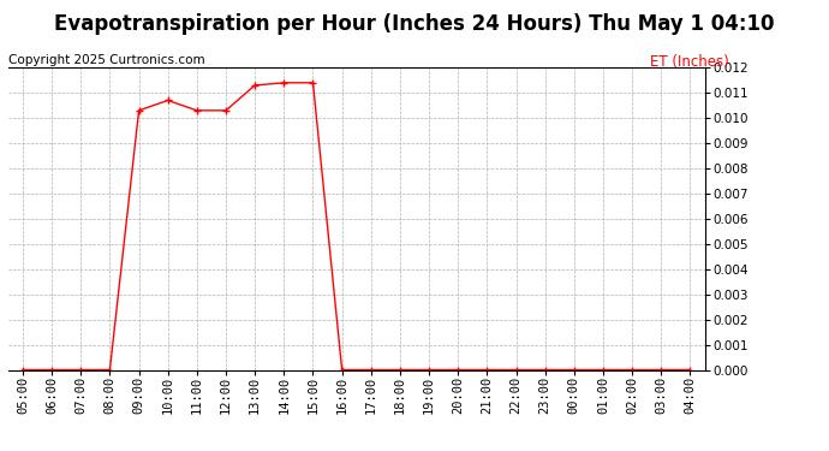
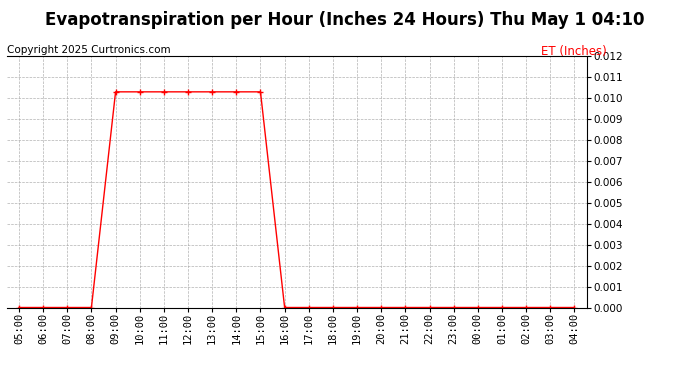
10:00: 0.0107 -> 0.0103
13:00: 0.0113 -> 0.0103
14:00: 0.0114 -> 0.0103
15:00: 0.0114 -> 0.0103
